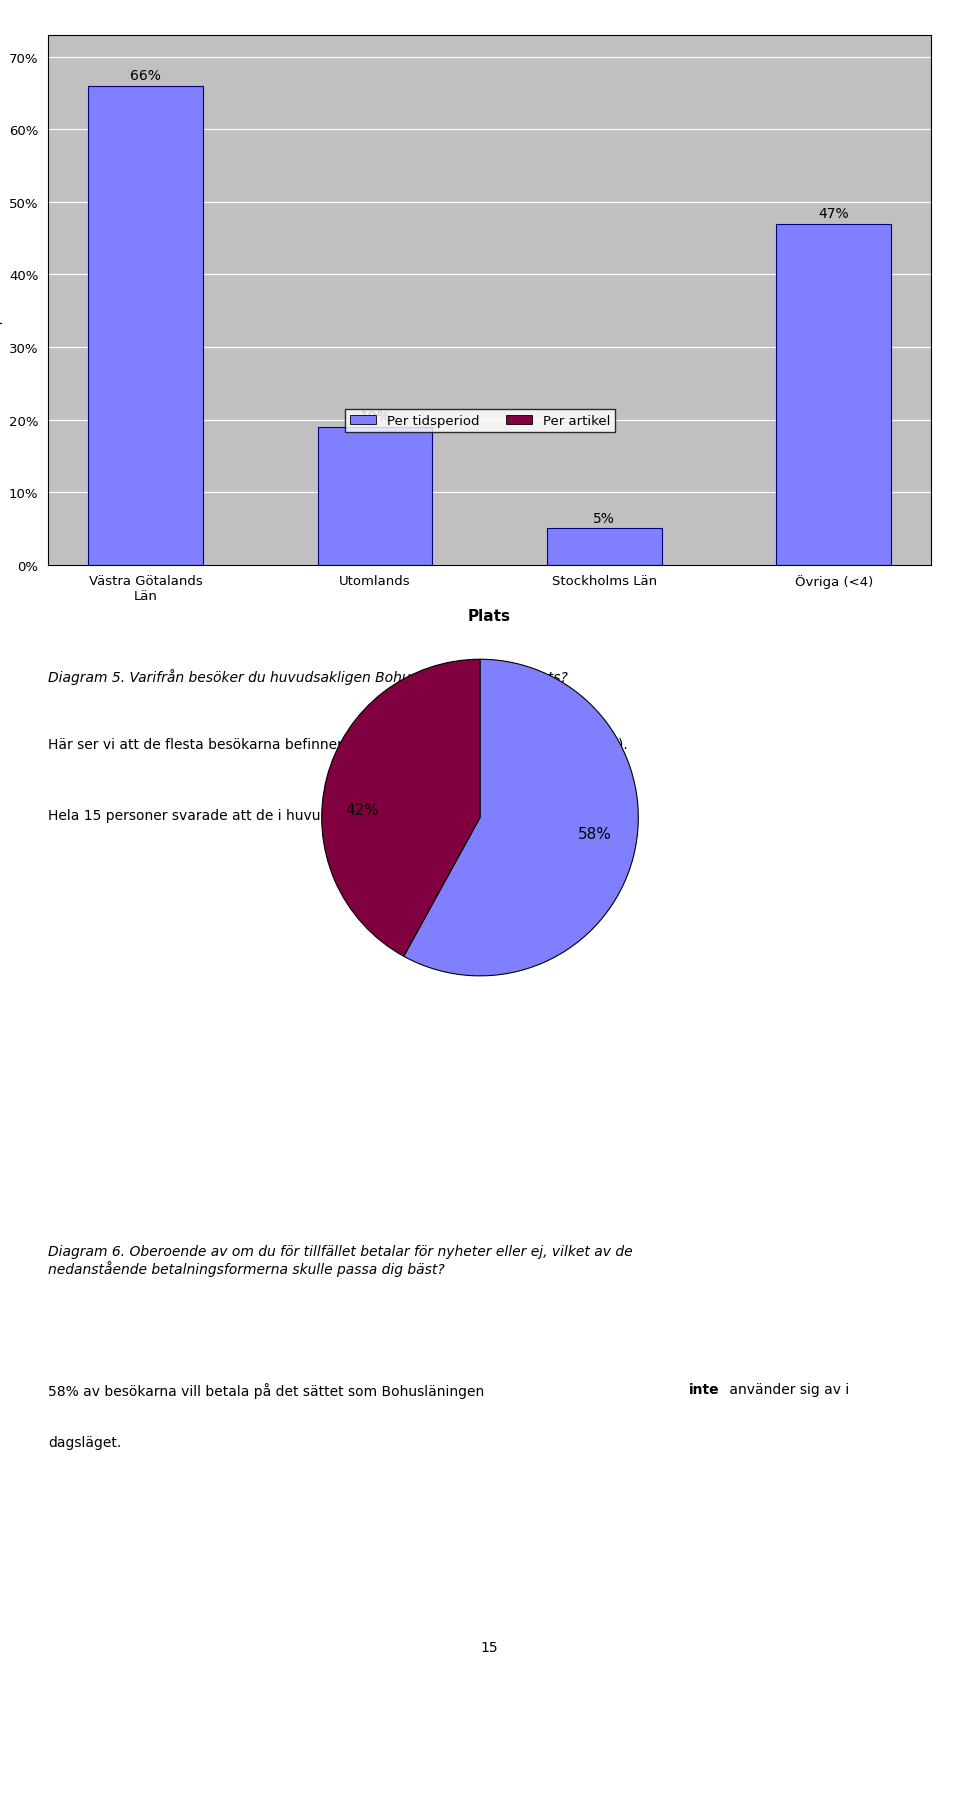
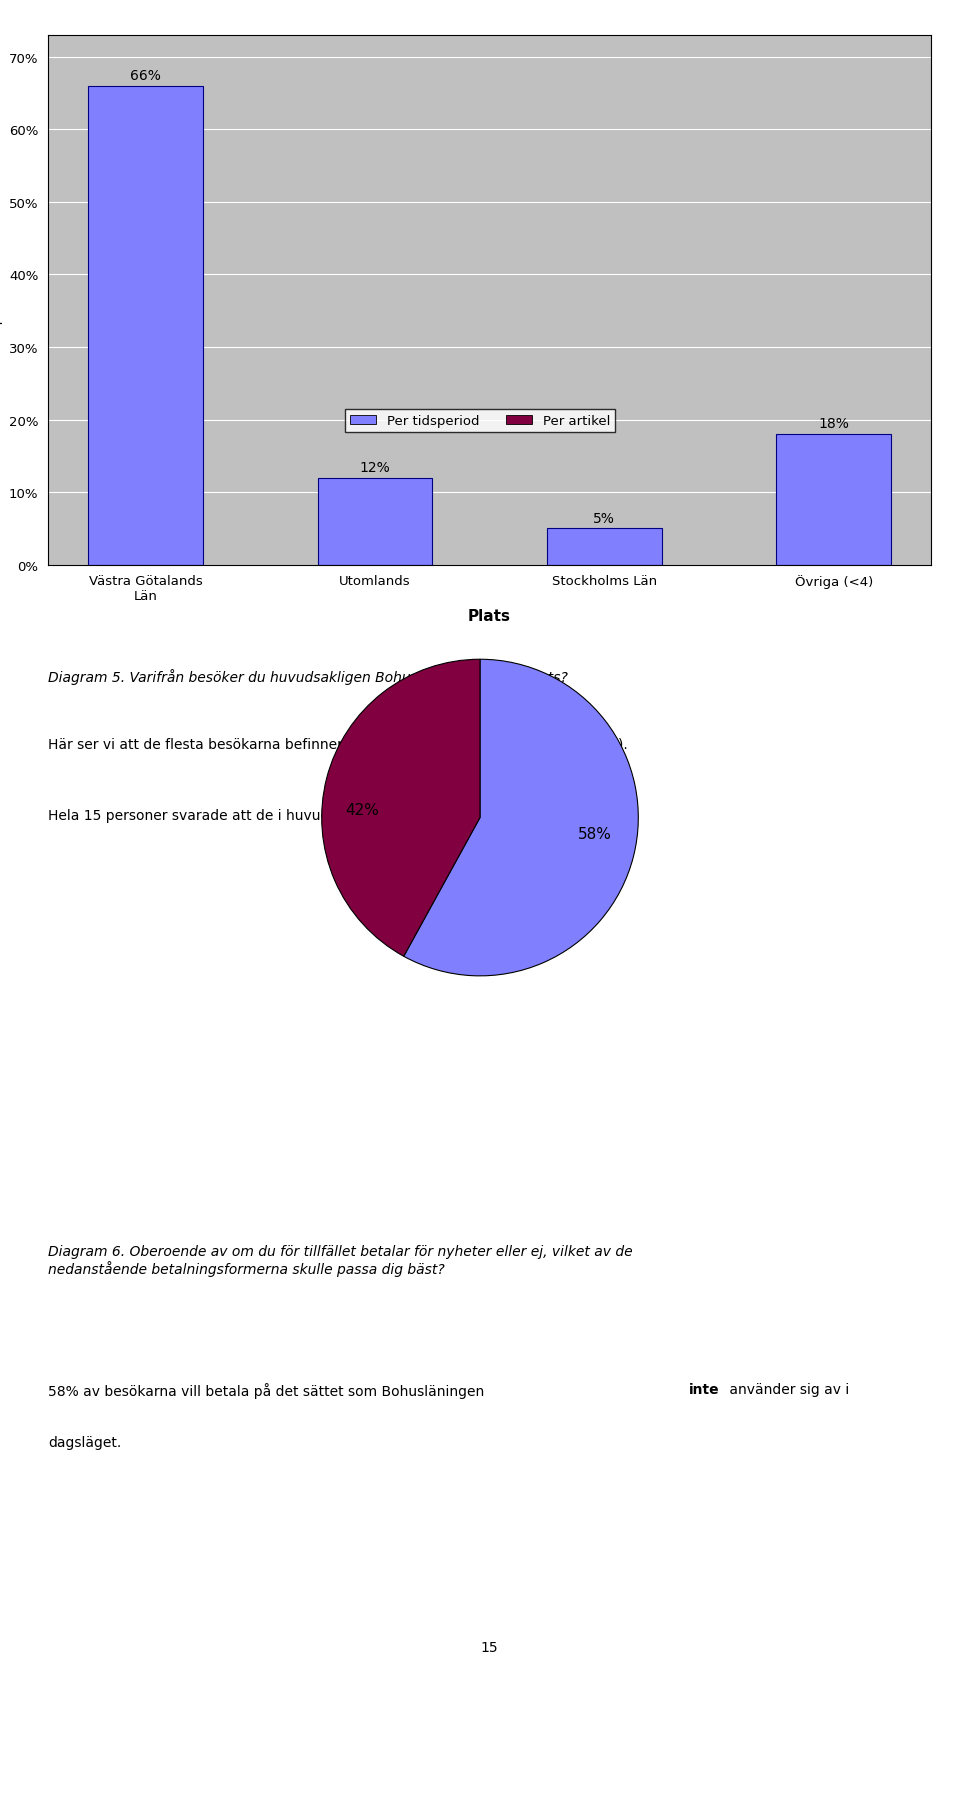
Utomlands: 19% -> 12%
Övriga (<4): 47% -> 18%
